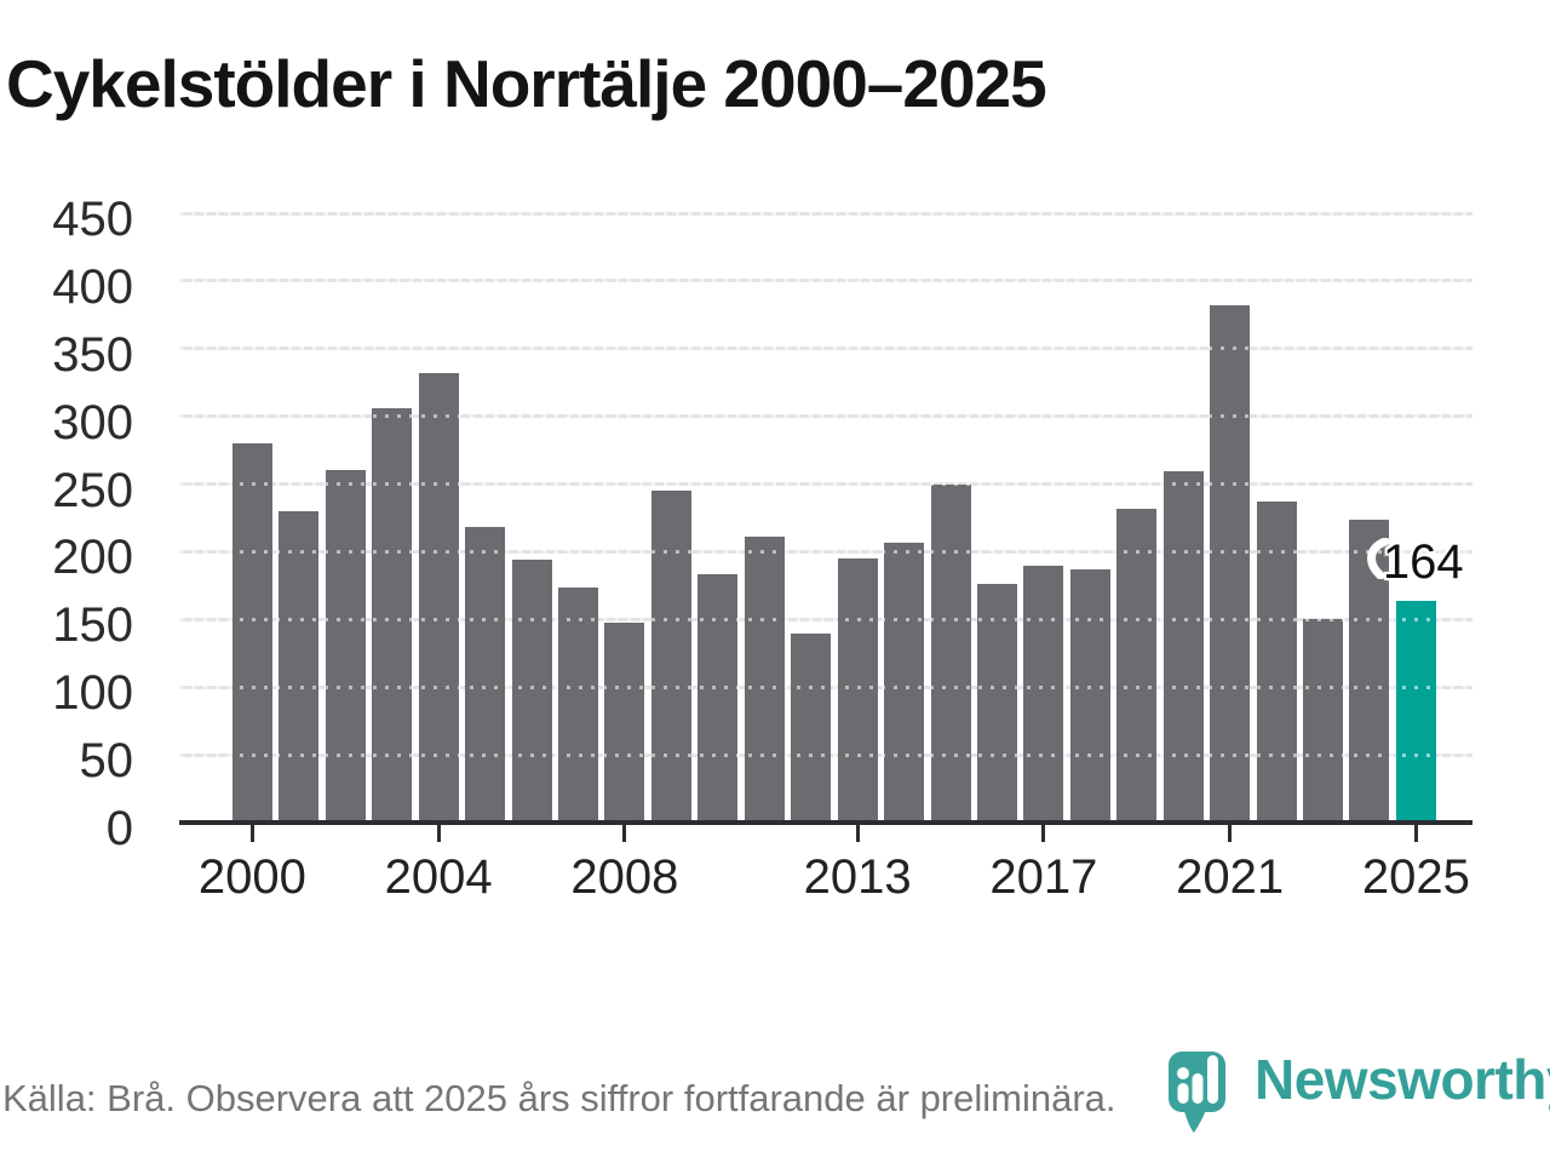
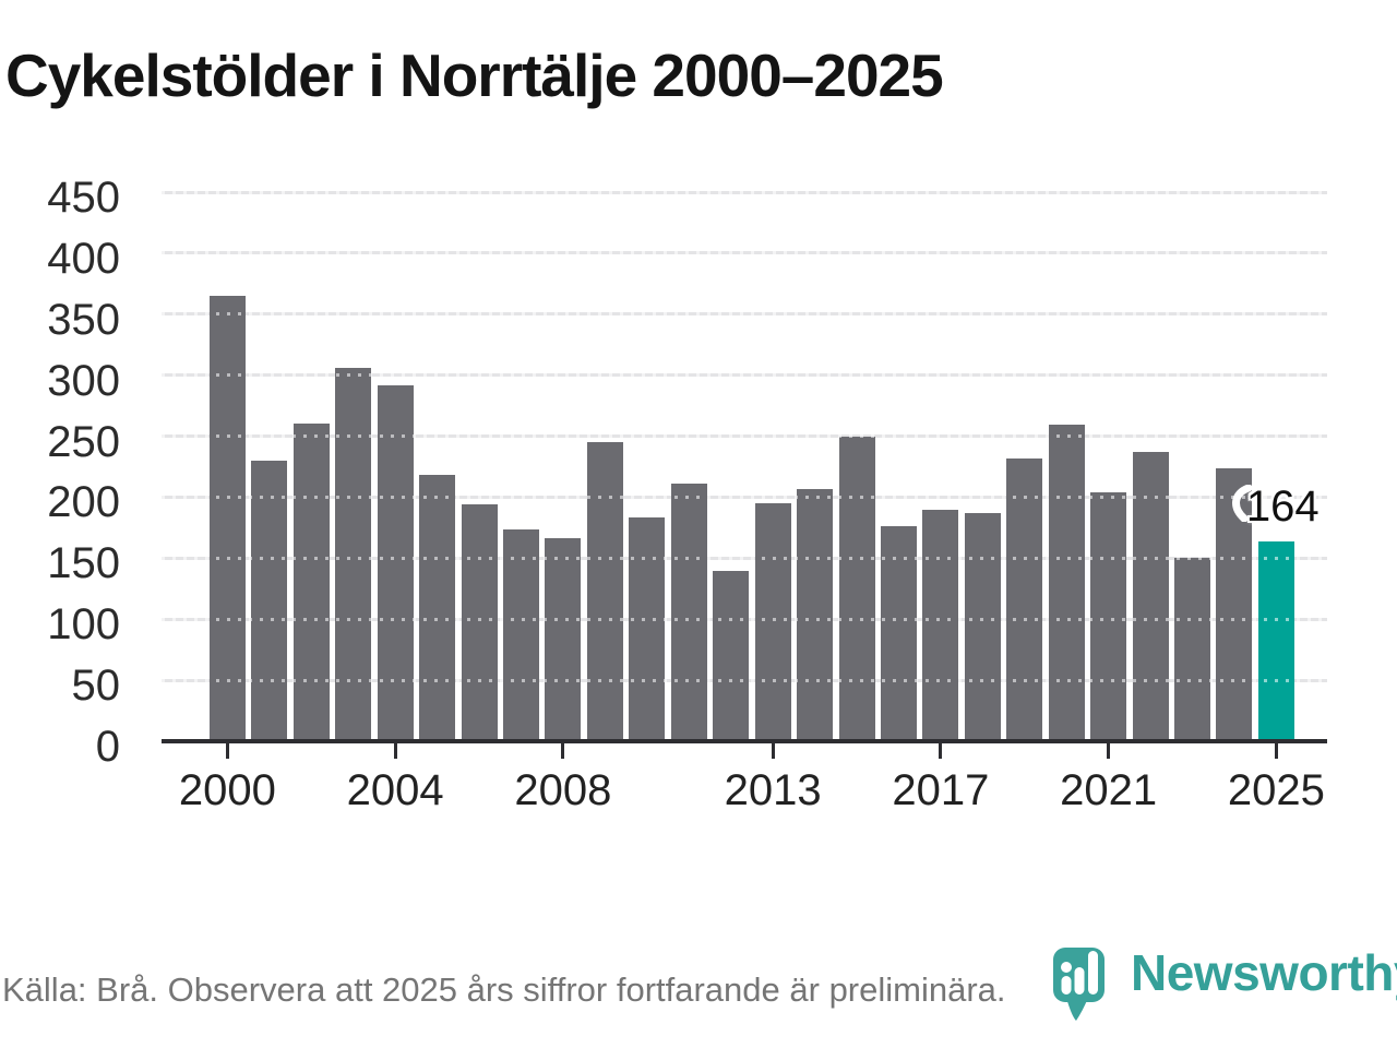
2000: 280 -> 365
2004: 332 -> 292
2008: 148 -> 166
2021: 382 -> 204
